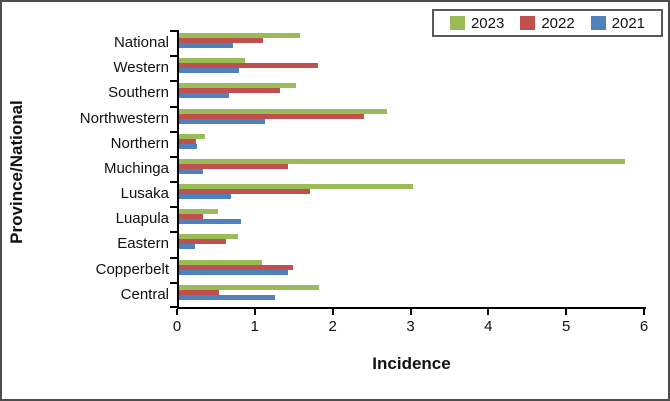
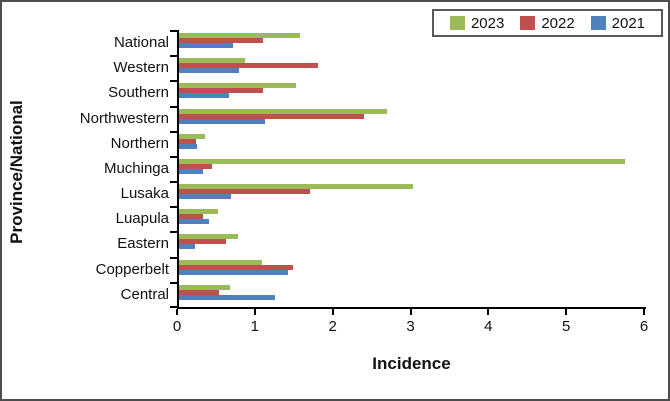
2022/Southern: 1.3 -> 1.1
2022/Muchinga: 1.4 -> 0.4
2021/Luapula: 0.8 -> 0.4
2023/Central: 1.8 -> 0.7
